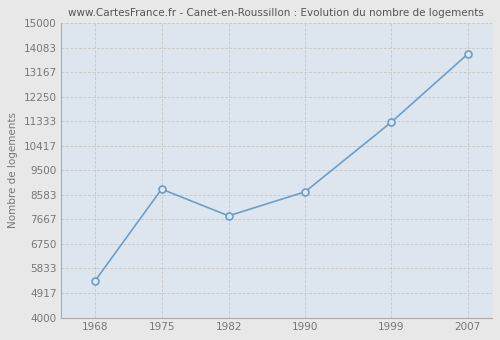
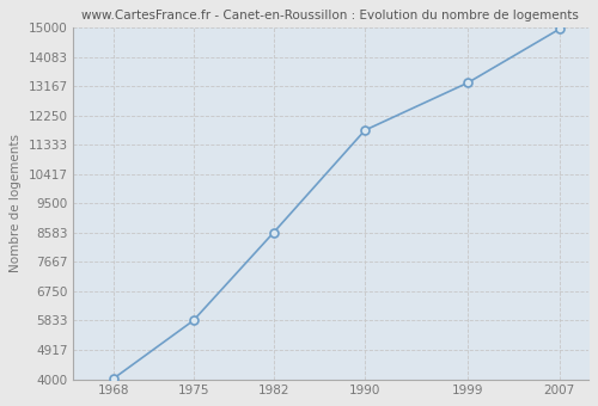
1968: 5350 -> 4010
1975: 8800 -> 5830
1982: 7800 -> 8580
1990: 8700 -> 11790
1999: 11300 -> 13280
2007: 13850 -> 14960
